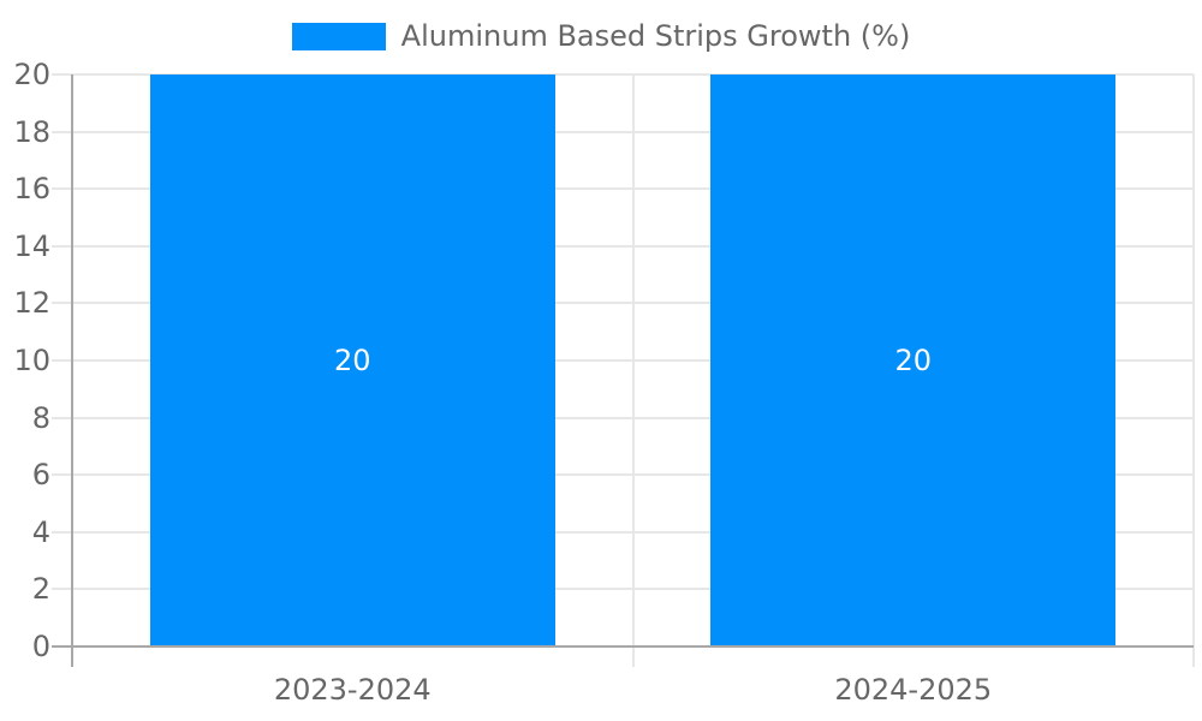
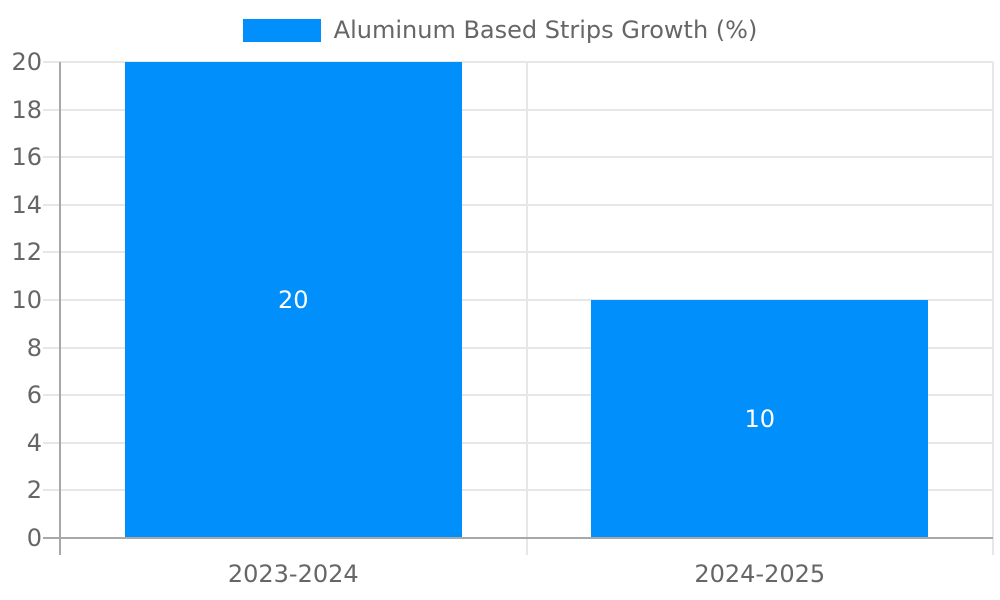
2024-2025: 20 -> 10
